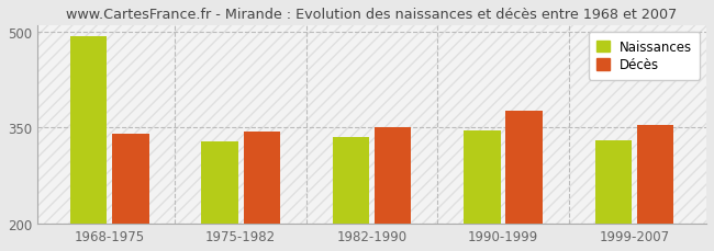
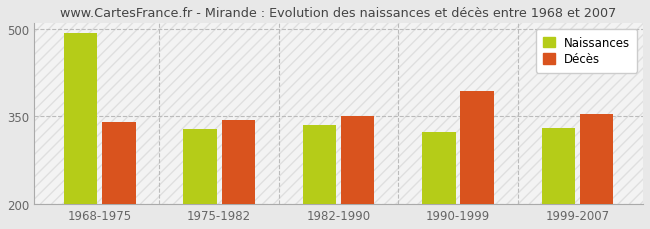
Naissances/1990-1999: 346 -> 324
Décès/1990-1999: 376 -> 394
